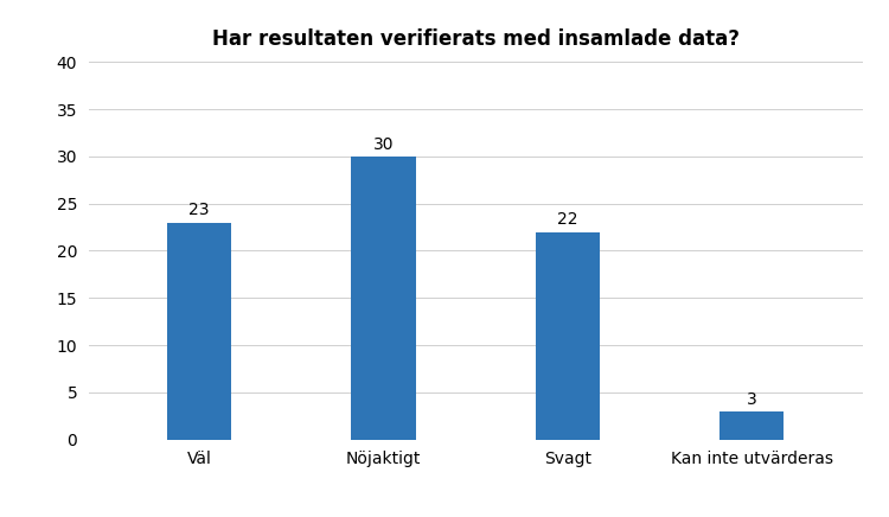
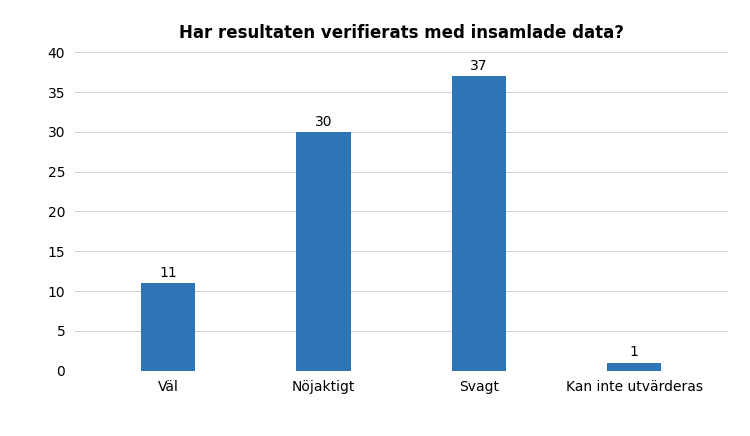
Väl: 23 -> 11
Svagt: 22 -> 37
Kan inte utvärderas: 3 -> 1
